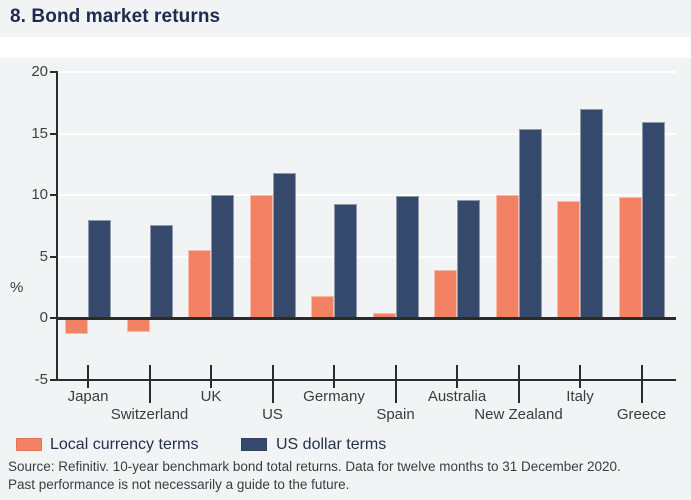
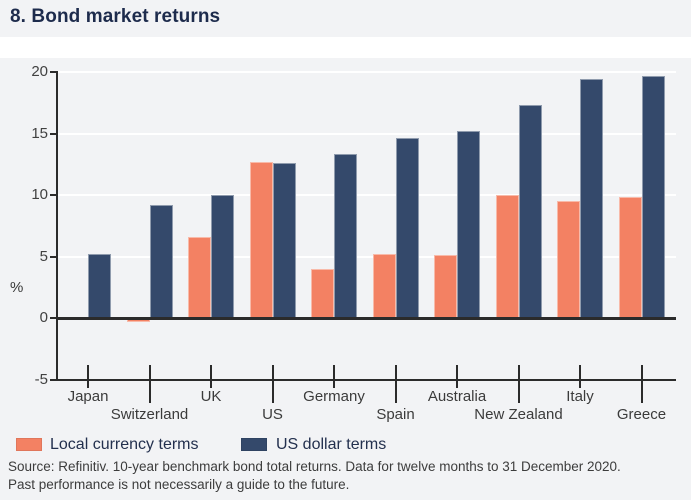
Local currency terms/Japan: -1.3 -> -0.1
US dollar terms/Japan: 8.0 -> 5.2
Local currency terms/Switzerland: -1.1 -> -0.3
US dollar terms/Switzerland: 7.6 -> 9.2
Local currency terms/UK: 5.5 -> 6.6
Local currency terms/US: 10.0 -> 12.7
US dollar terms/US: 11.8 -> 12.6
Local currency terms/Germany: 1.8 -> 4.0
US dollar terms/Germany: 9.3 -> 13.3
Local currency terms/Spain: 0.4 -> 5.2
US dollar terms/Spain: 9.9 -> 14.6
Local currency terms/Australia: 3.9 -> 5.1
US dollar terms/Australia: 9.6 -> 15.2
US dollar terms/New Zealand: 15.4 -> 17.3
US dollar terms/Italy: 17.0 -> 19.4
US dollar terms/Greece: 15.9 -> 19.7
